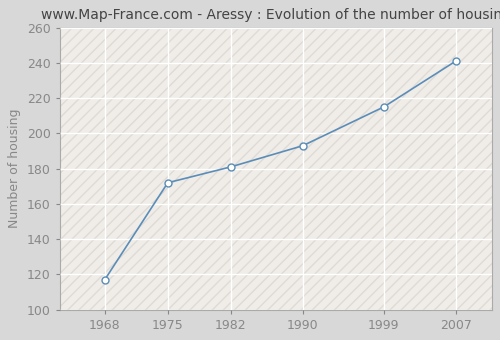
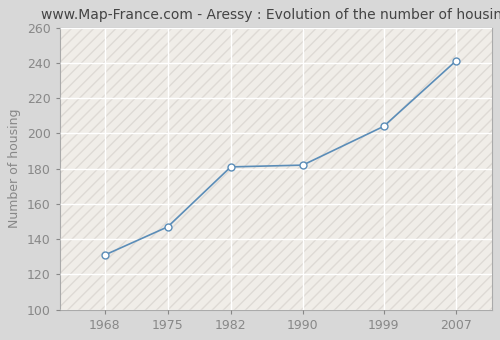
1968: 117 -> 131
1975: 172 -> 147
1990: 193 -> 182
1999: 215 -> 204
